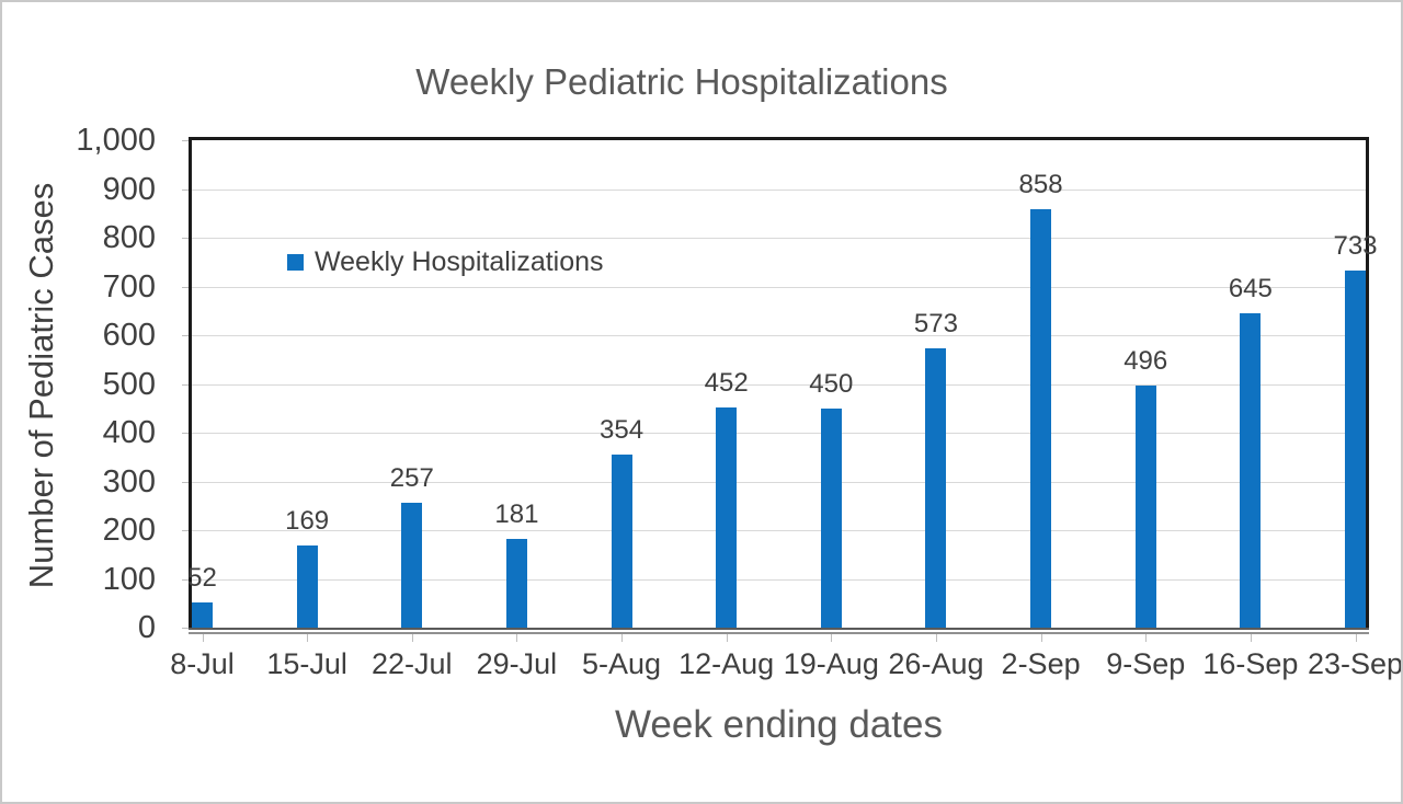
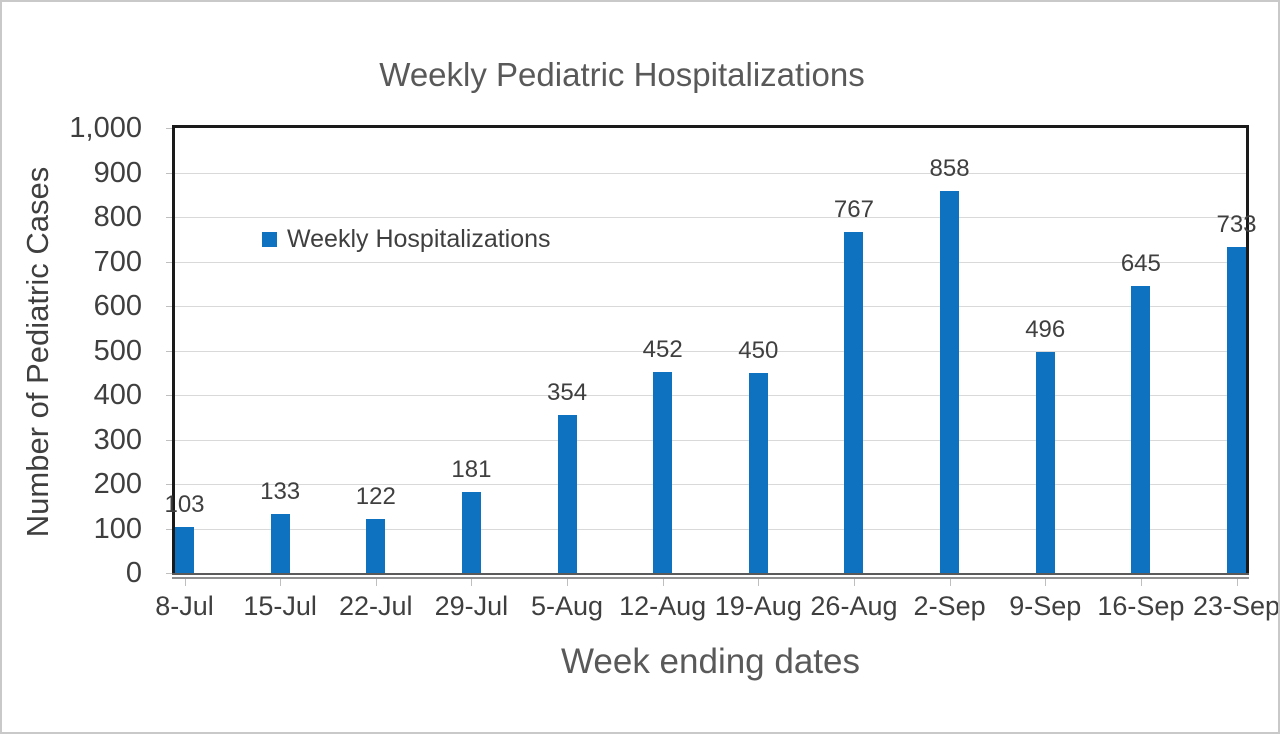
8-Jul: 52 -> 103
15-Jul: 169 -> 133
22-Jul: 257 -> 122
26-Aug: 573 -> 767
